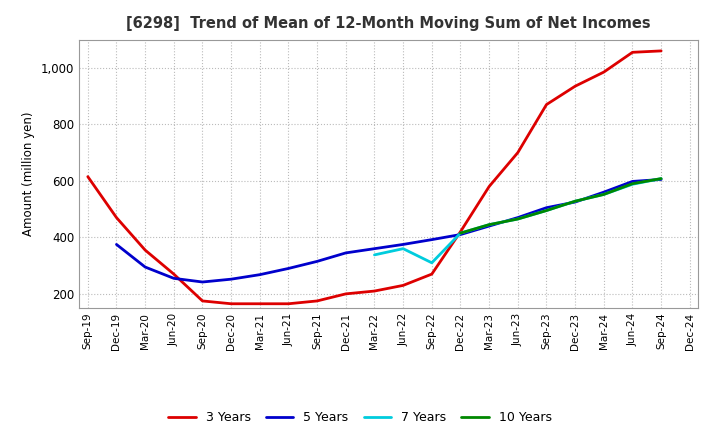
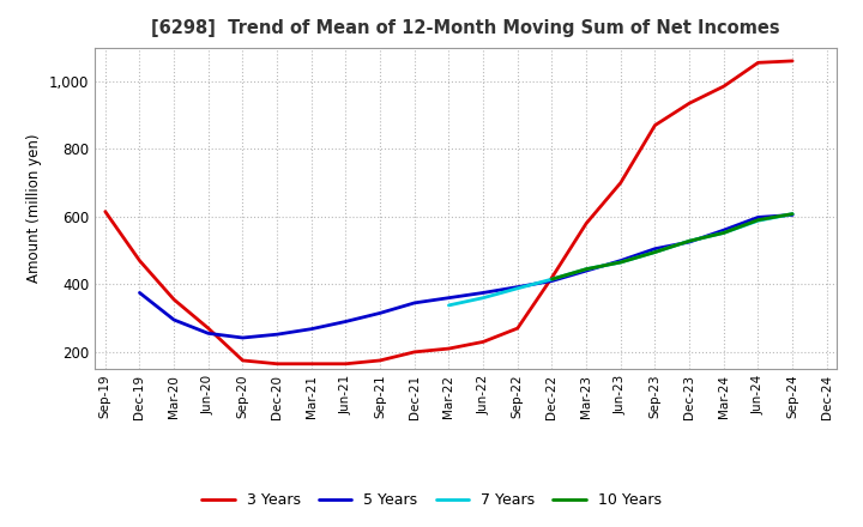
7 Years/Sep-22: 310 -> 388
